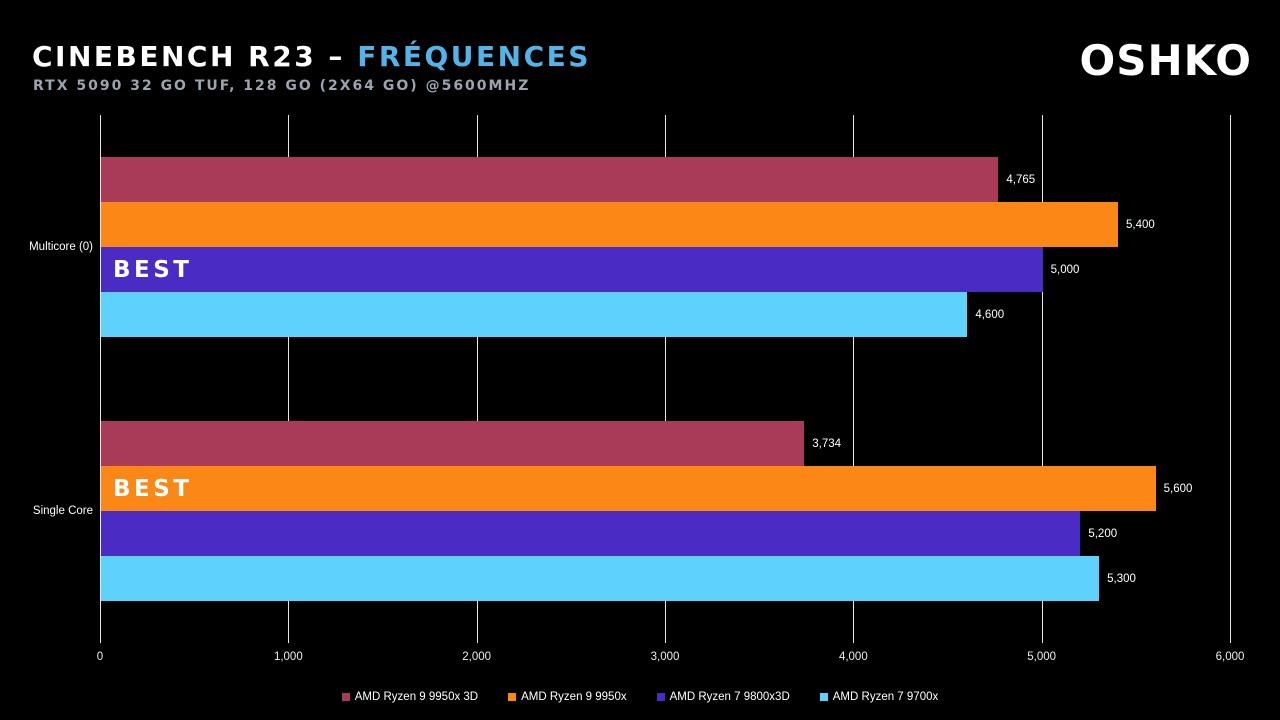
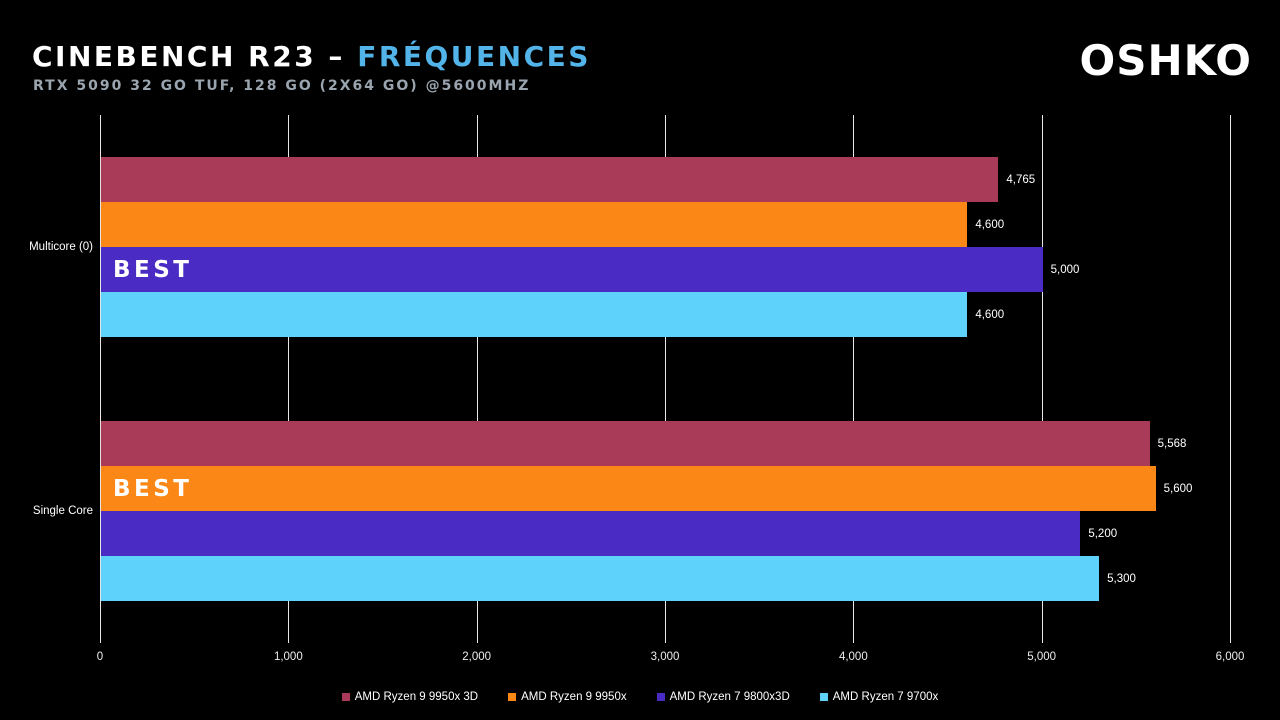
AMD Ryzen 9 9950x/Multicore (0): 5,400 -> 4,600
AMD Ryzen 9 9950x 3D/Single Core: 3,734 -> 5,568
